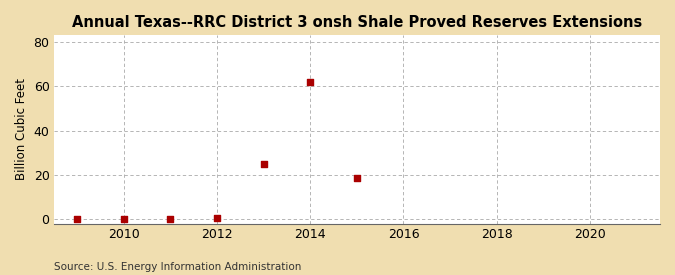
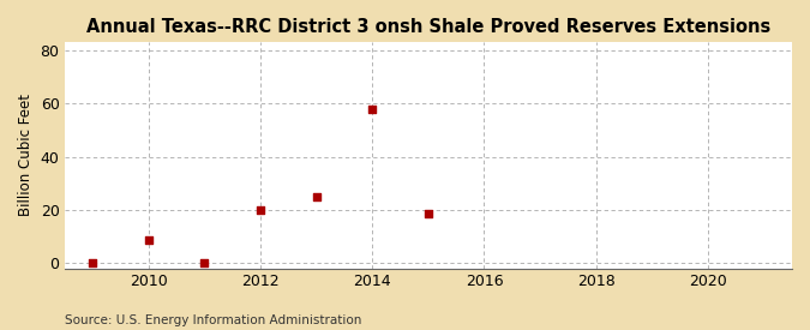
2010: 0.1 -> 8.5
2012: 0.5 -> 20.0
2014: 62.0 -> 58.0
